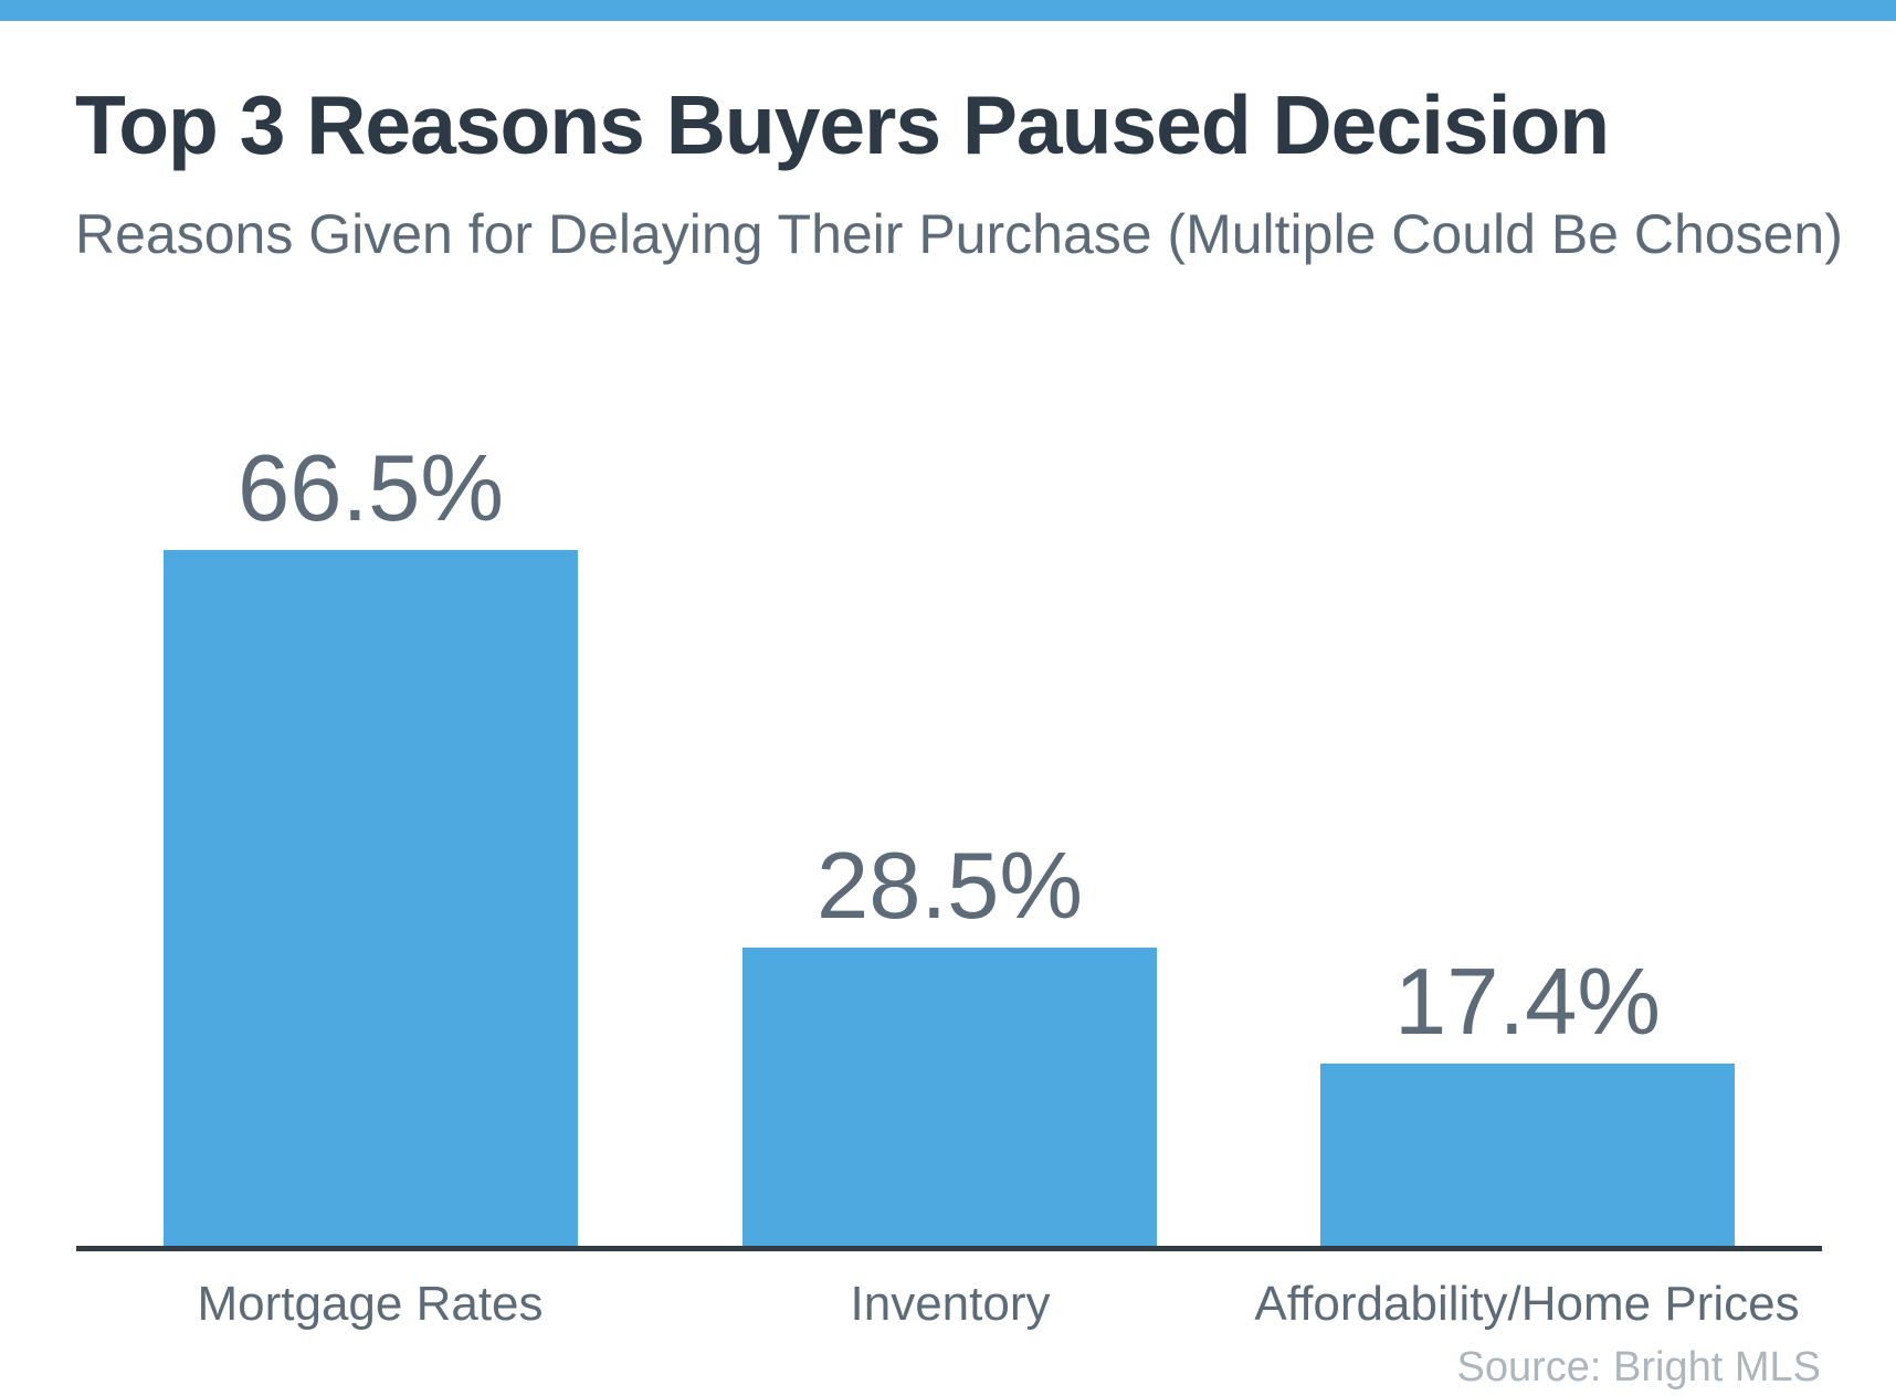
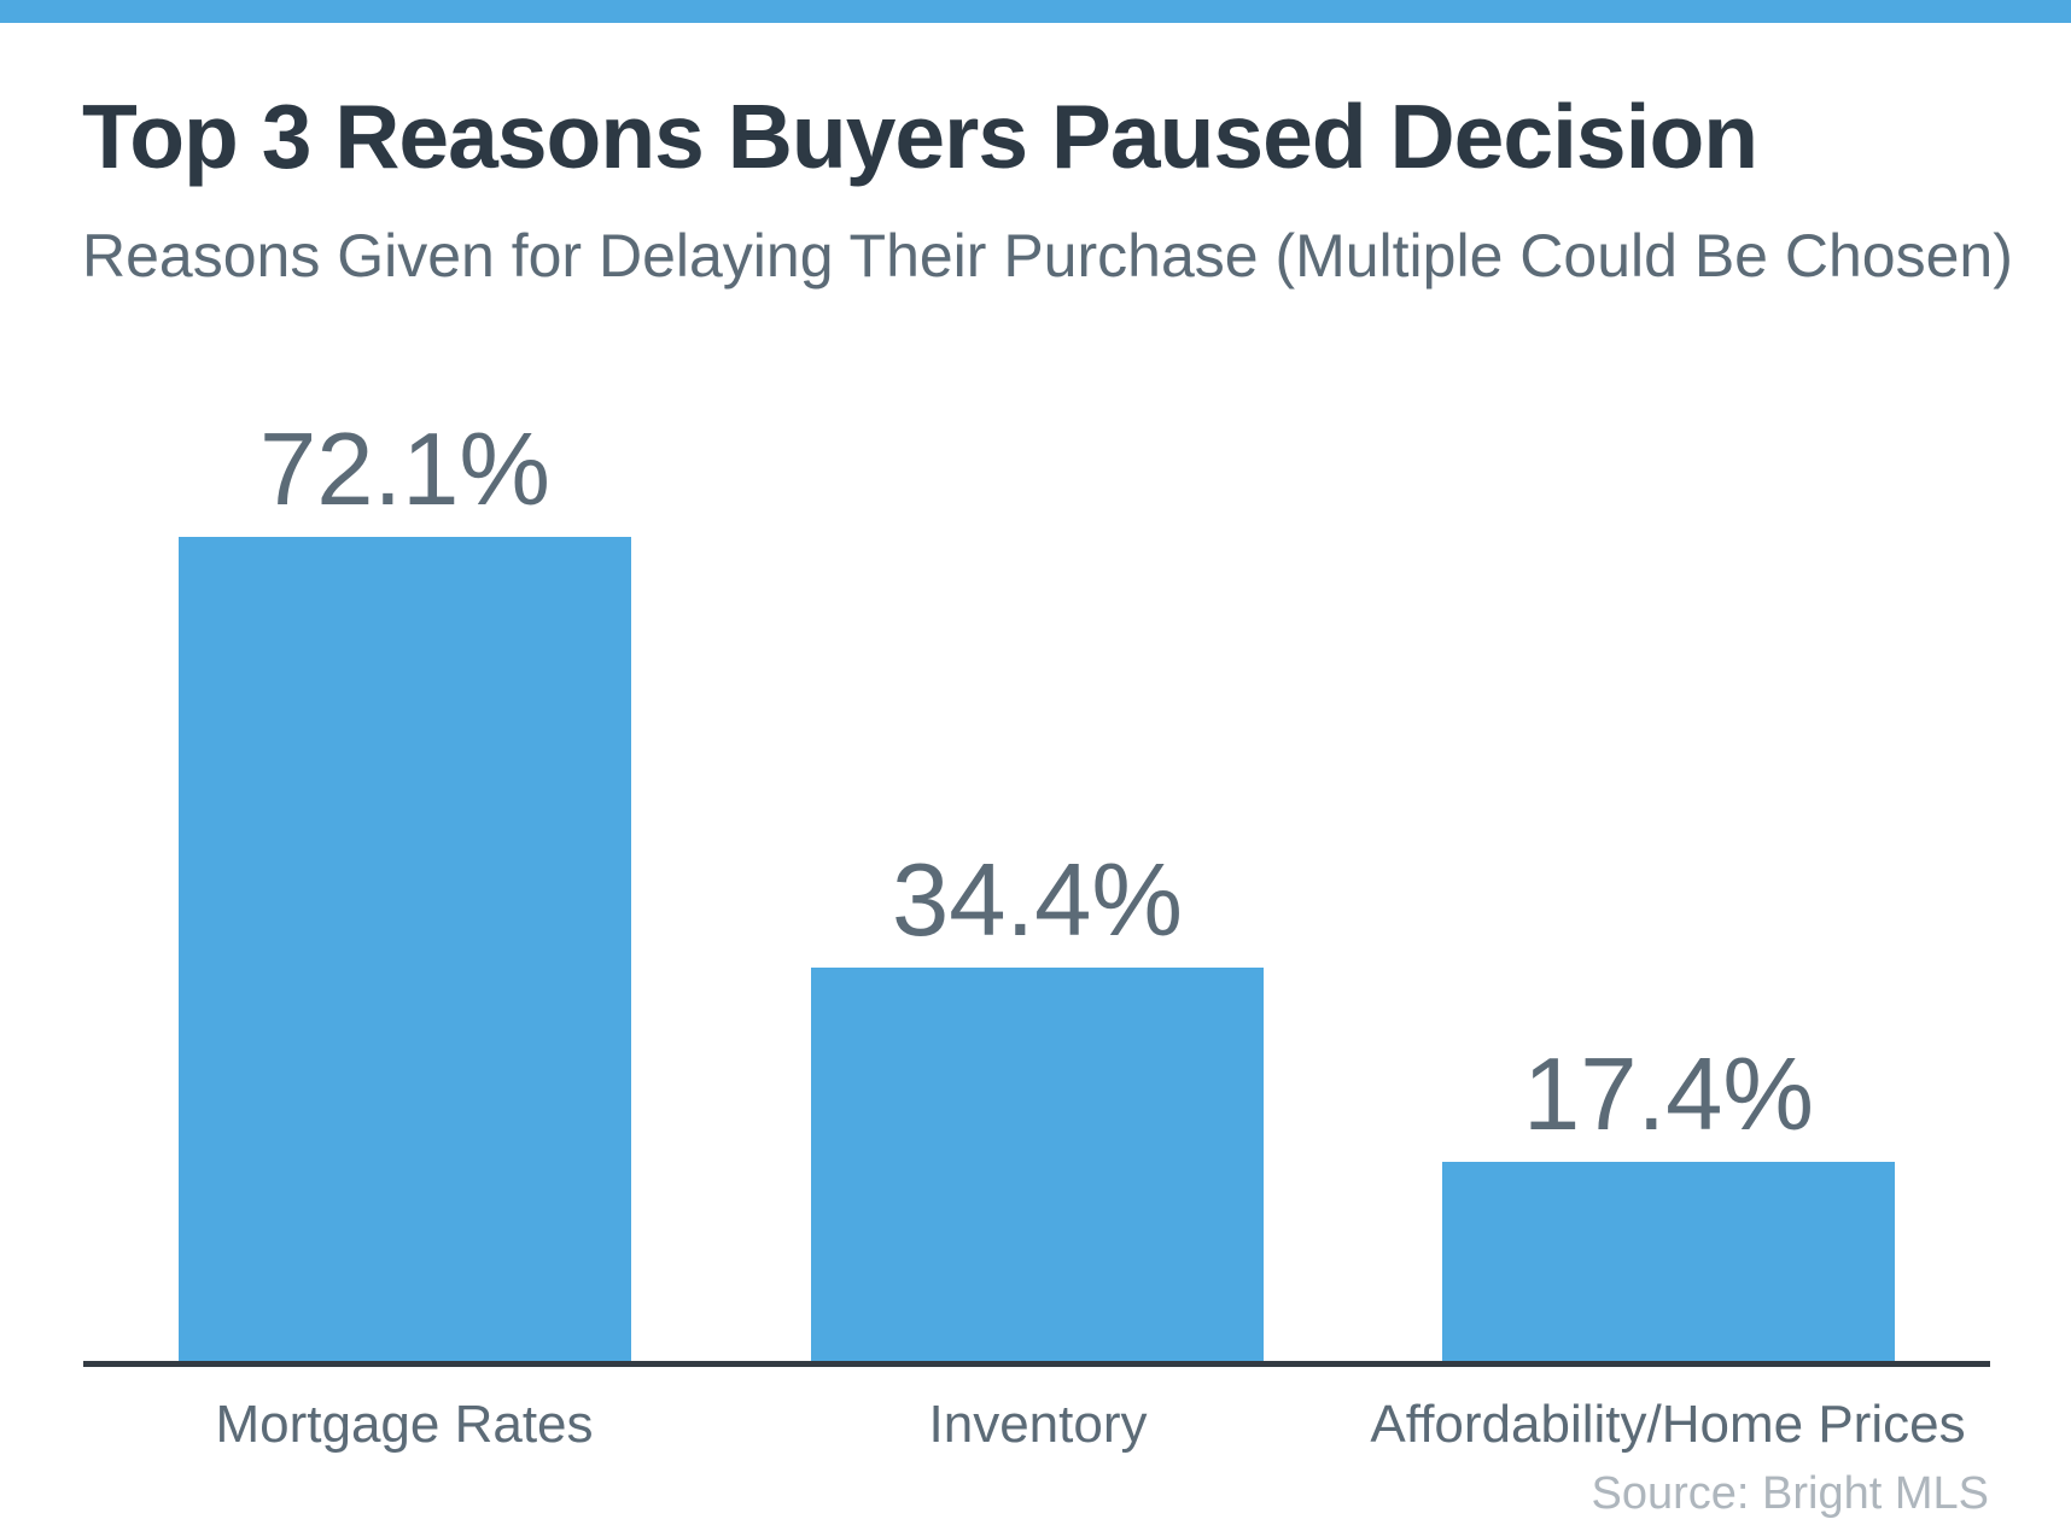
Mortgage Rates: 66.5% -> 72.1%
Inventory: 28.5% -> 34.4%
